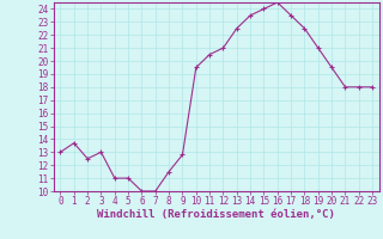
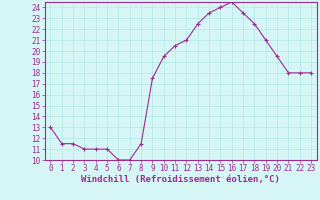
1: 13.7 -> 11.5
2: 12.5 -> 11.5
3: 13.0 -> 11.0
9: 12.8 -> 17.5
